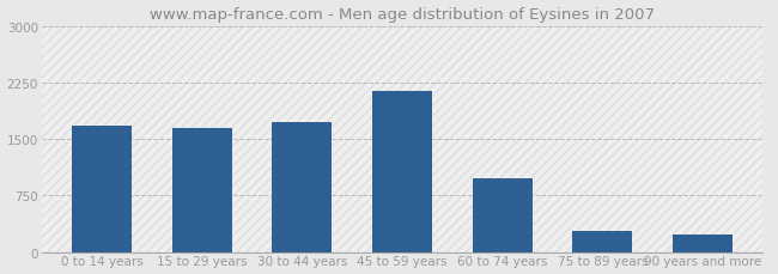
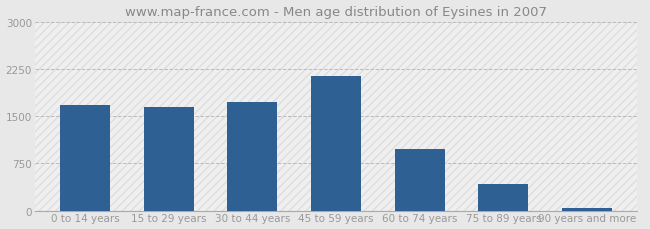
75 to 89 years: 280 -> 420
90 years and more: 240 -> 40
